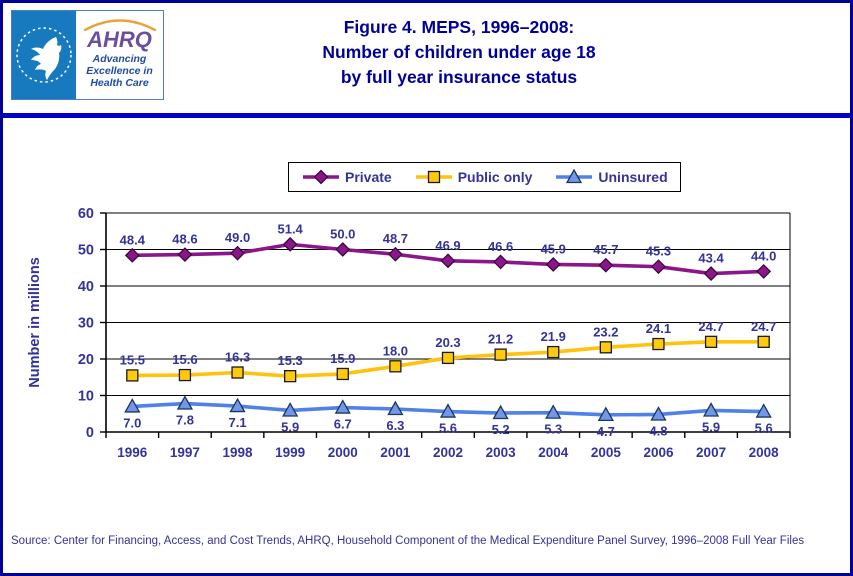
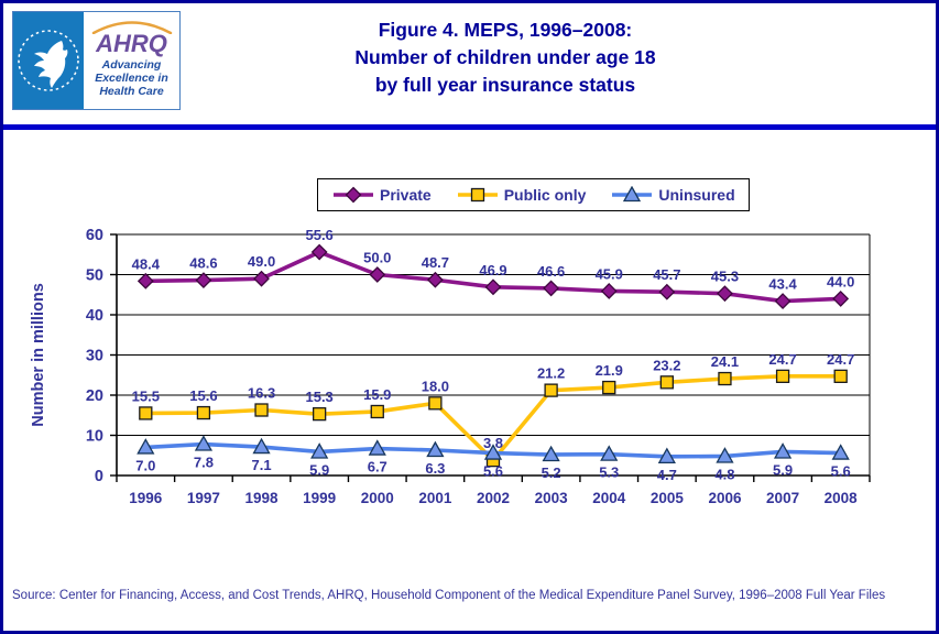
Private/1999: 51.4 -> 55.6
Public only/2002: 20.3 -> 3.8
